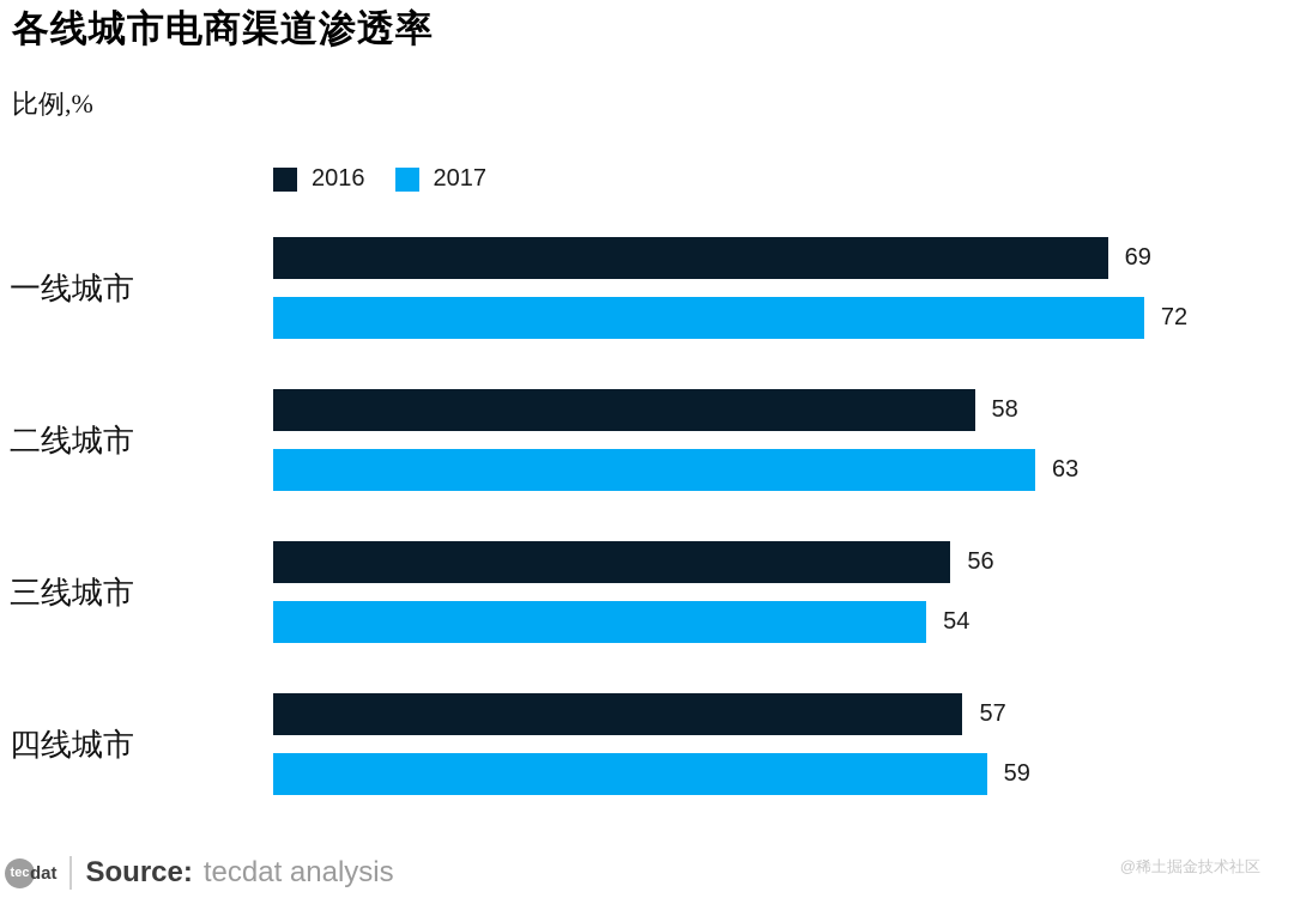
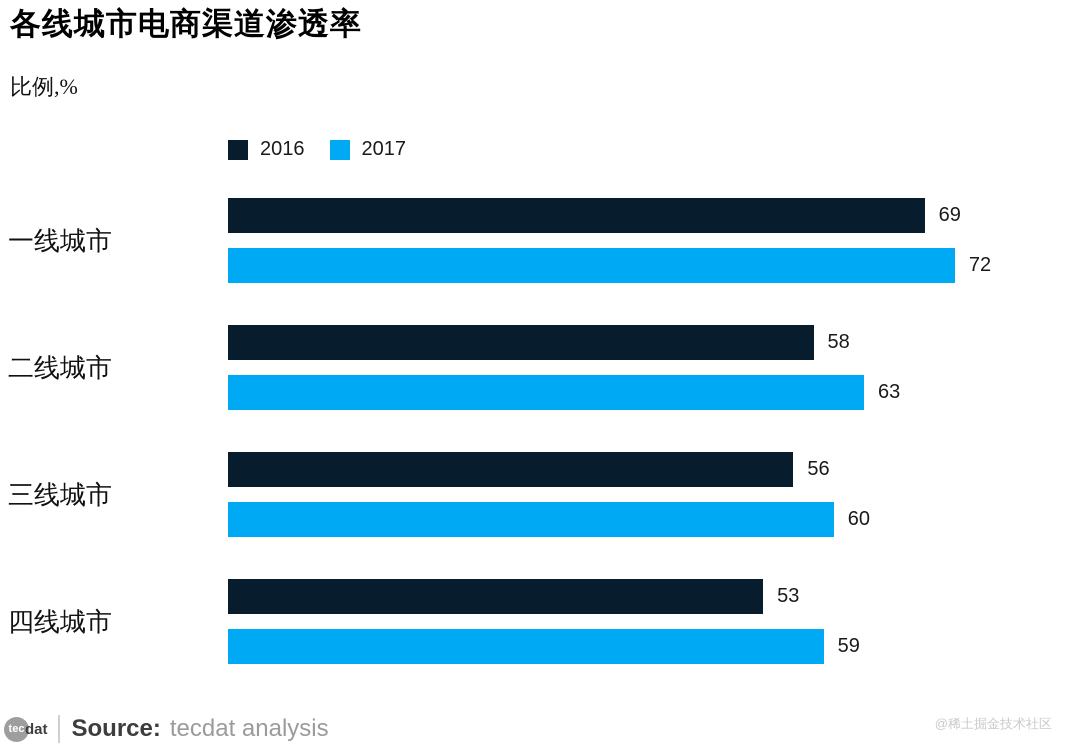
2017/三线城市: 54 -> 60
2016/四线城市: 57 -> 53
